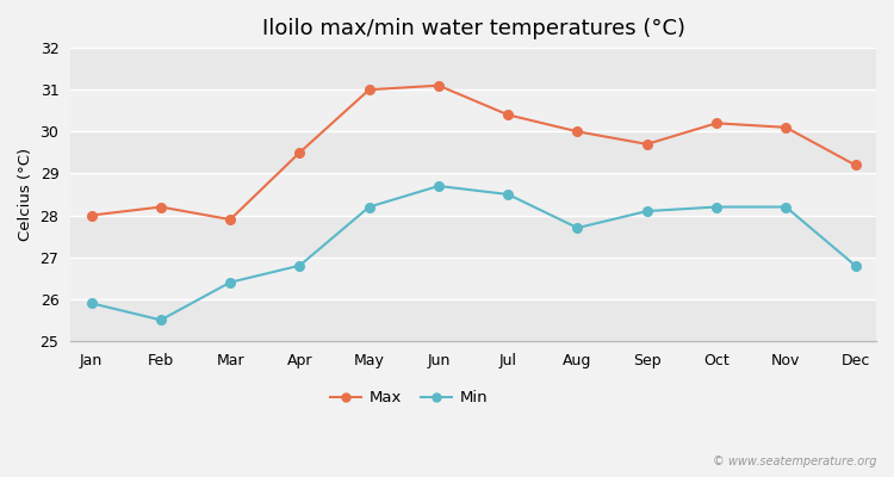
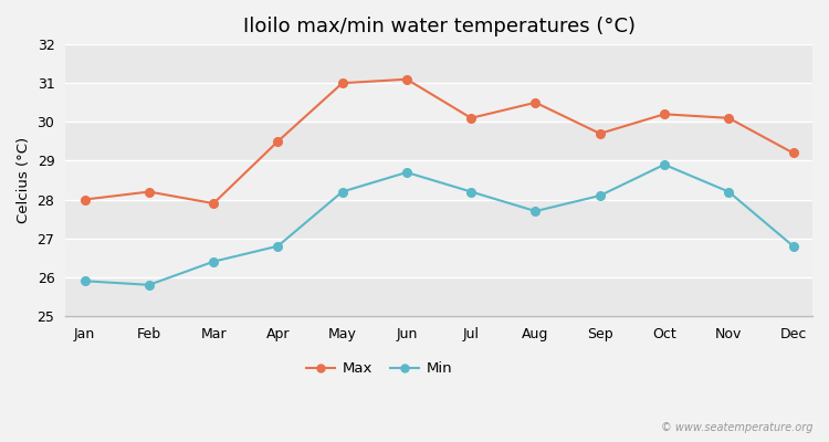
Min/Feb: 25.5 -> 25.8
Max/Jul: 30.4 -> 30.1
Min/Jul: 28.5 -> 28.2
Max/Aug: 30.0 -> 30.5
Min/Oct: 28.2 -> 28.9
